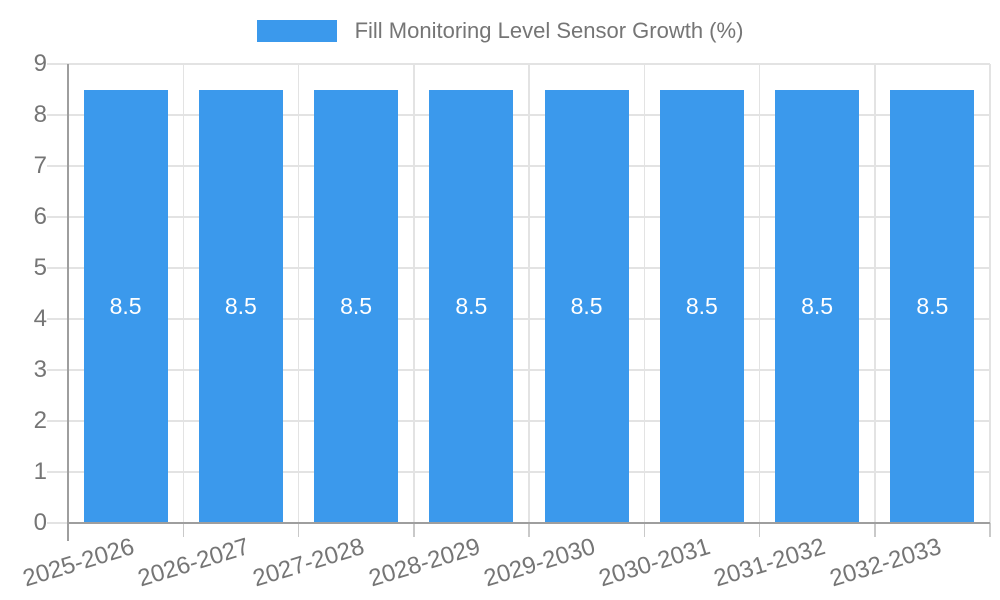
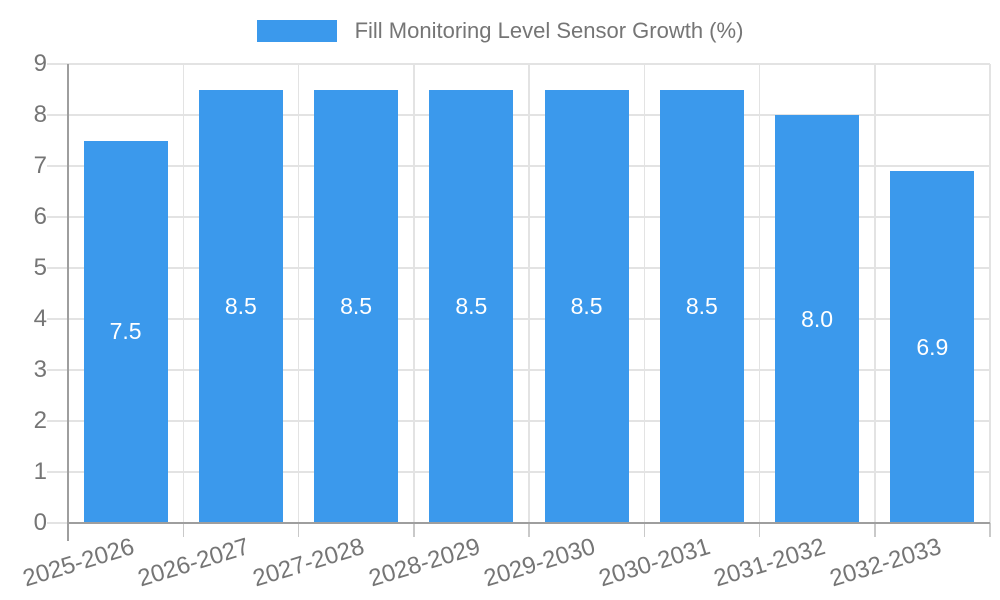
2025-2026: 8.5 -> 7.5
2031-2032: 8.5 -> 8.0
2032-2033: 8.5 -> 6.9
